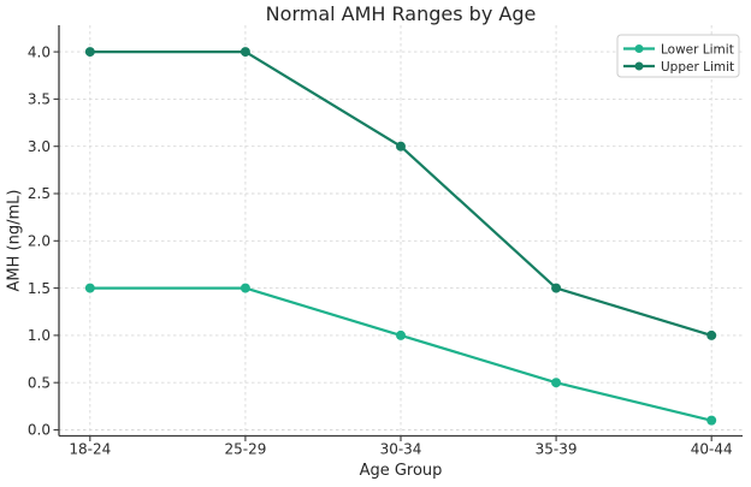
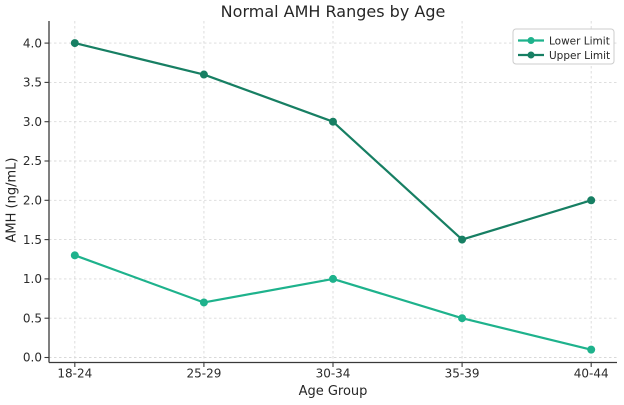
Lower Limit/18-24: 1.5 -> 1.3
Lower Limit/25-29: 1.5 -> 0.7
Upper Limit/25-29: 4.0 -> 3.6
Upper Limit/40-44: 1.0 -> 2.0
